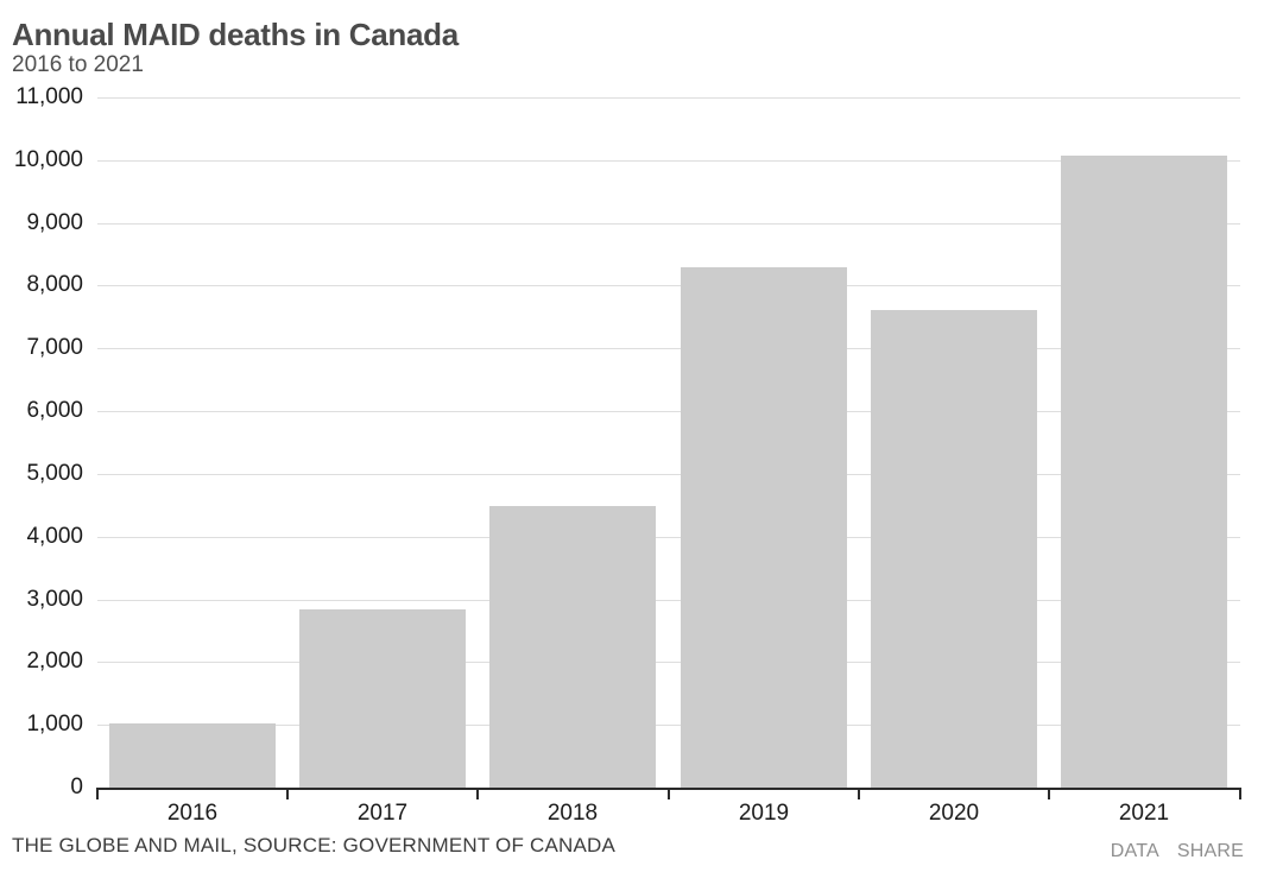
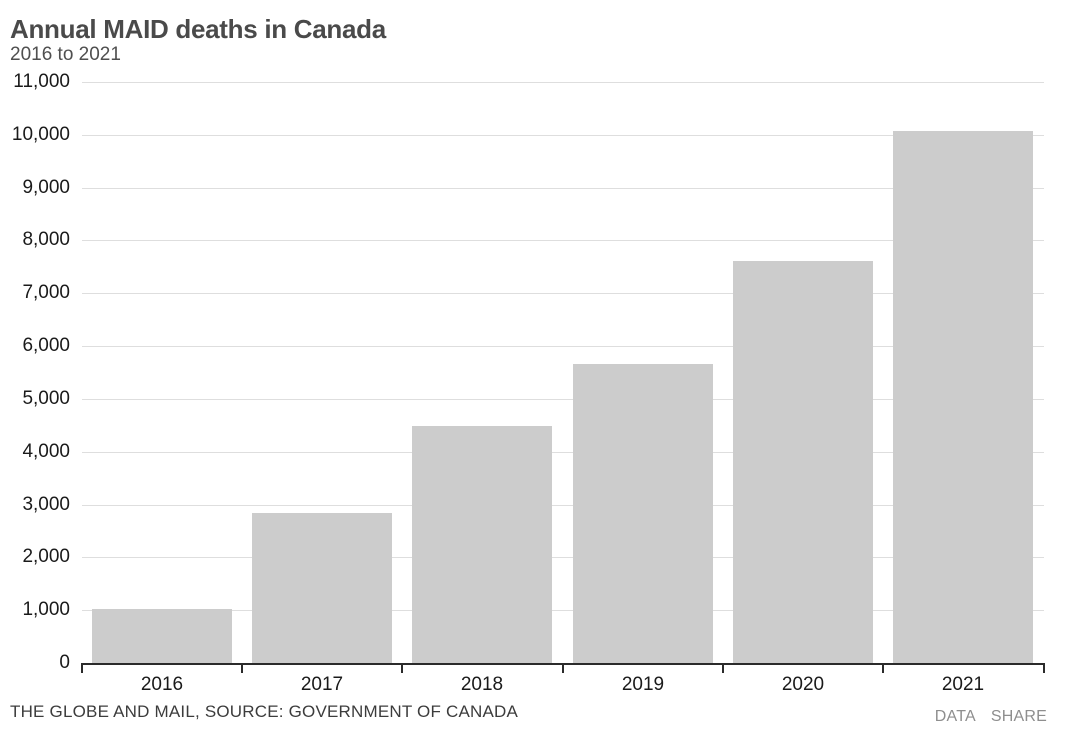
2019: 8300 -> 5700
